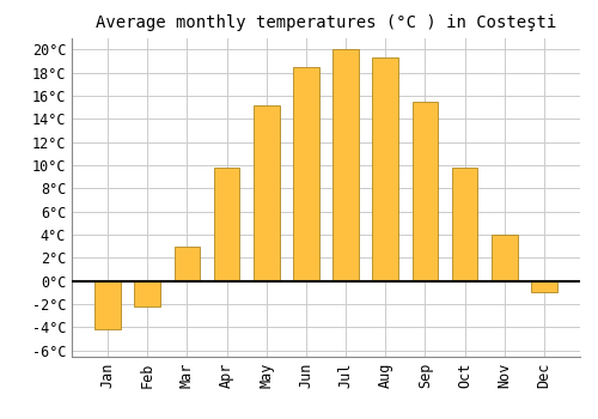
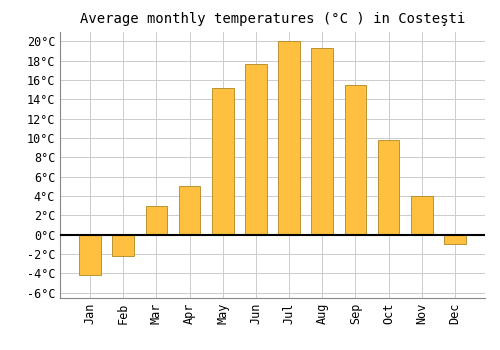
Apr: 9.8°C -> 5.0°C
Jun: 18.5°C -> 17.6°C
